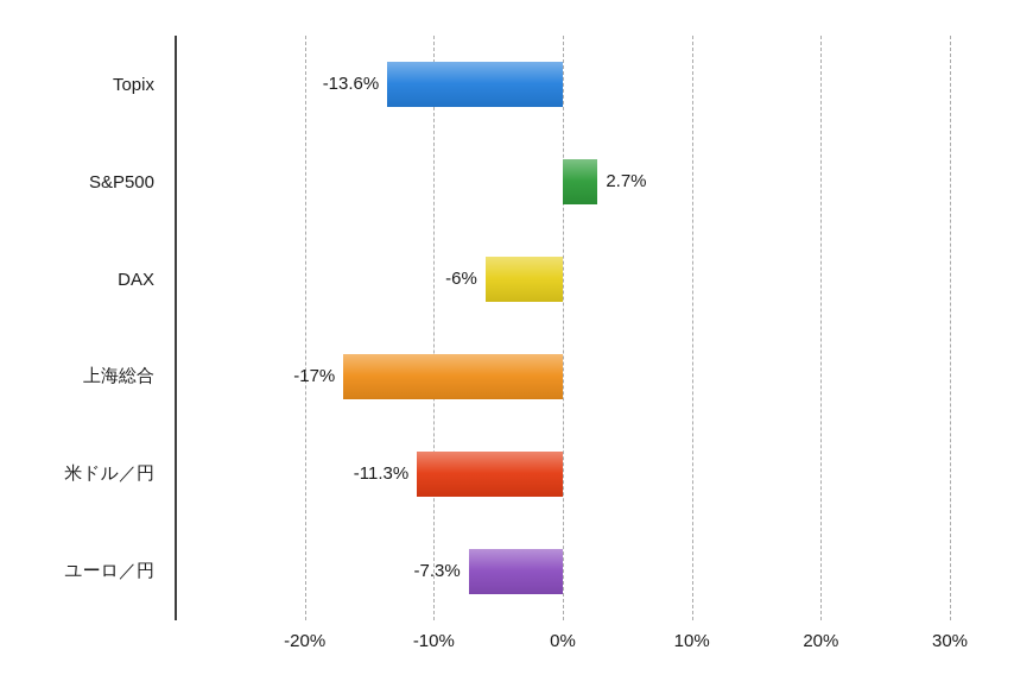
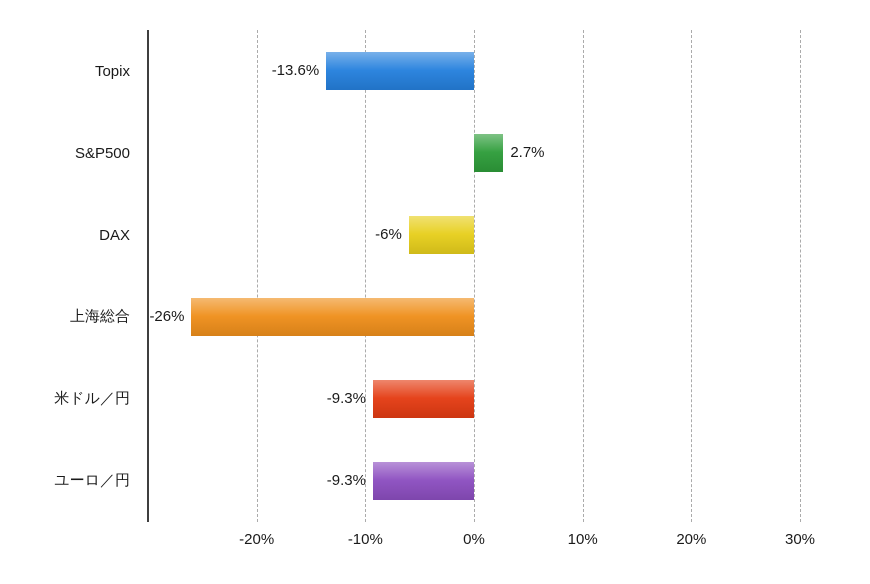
上海総合: -17% -> -26%
米ドル／円: -11.3% -> -9.3%
ユーロ／円: -7.3% -> -9.3%
